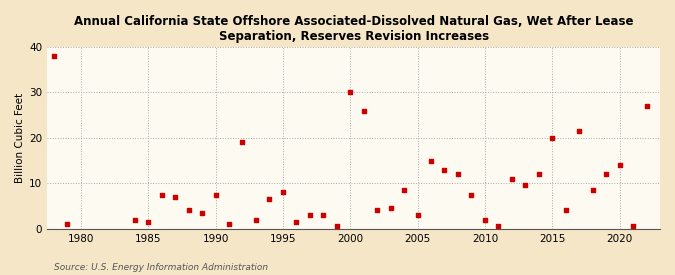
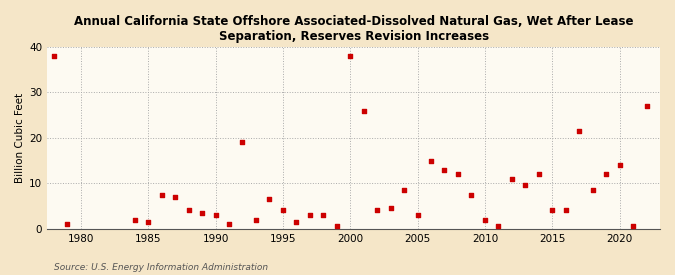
1990: 7.5 -> 3.0
1995: 8.0 -> 4.0
2000: 30.0 -> 38.0
2015: 20.0 -> 4.0
